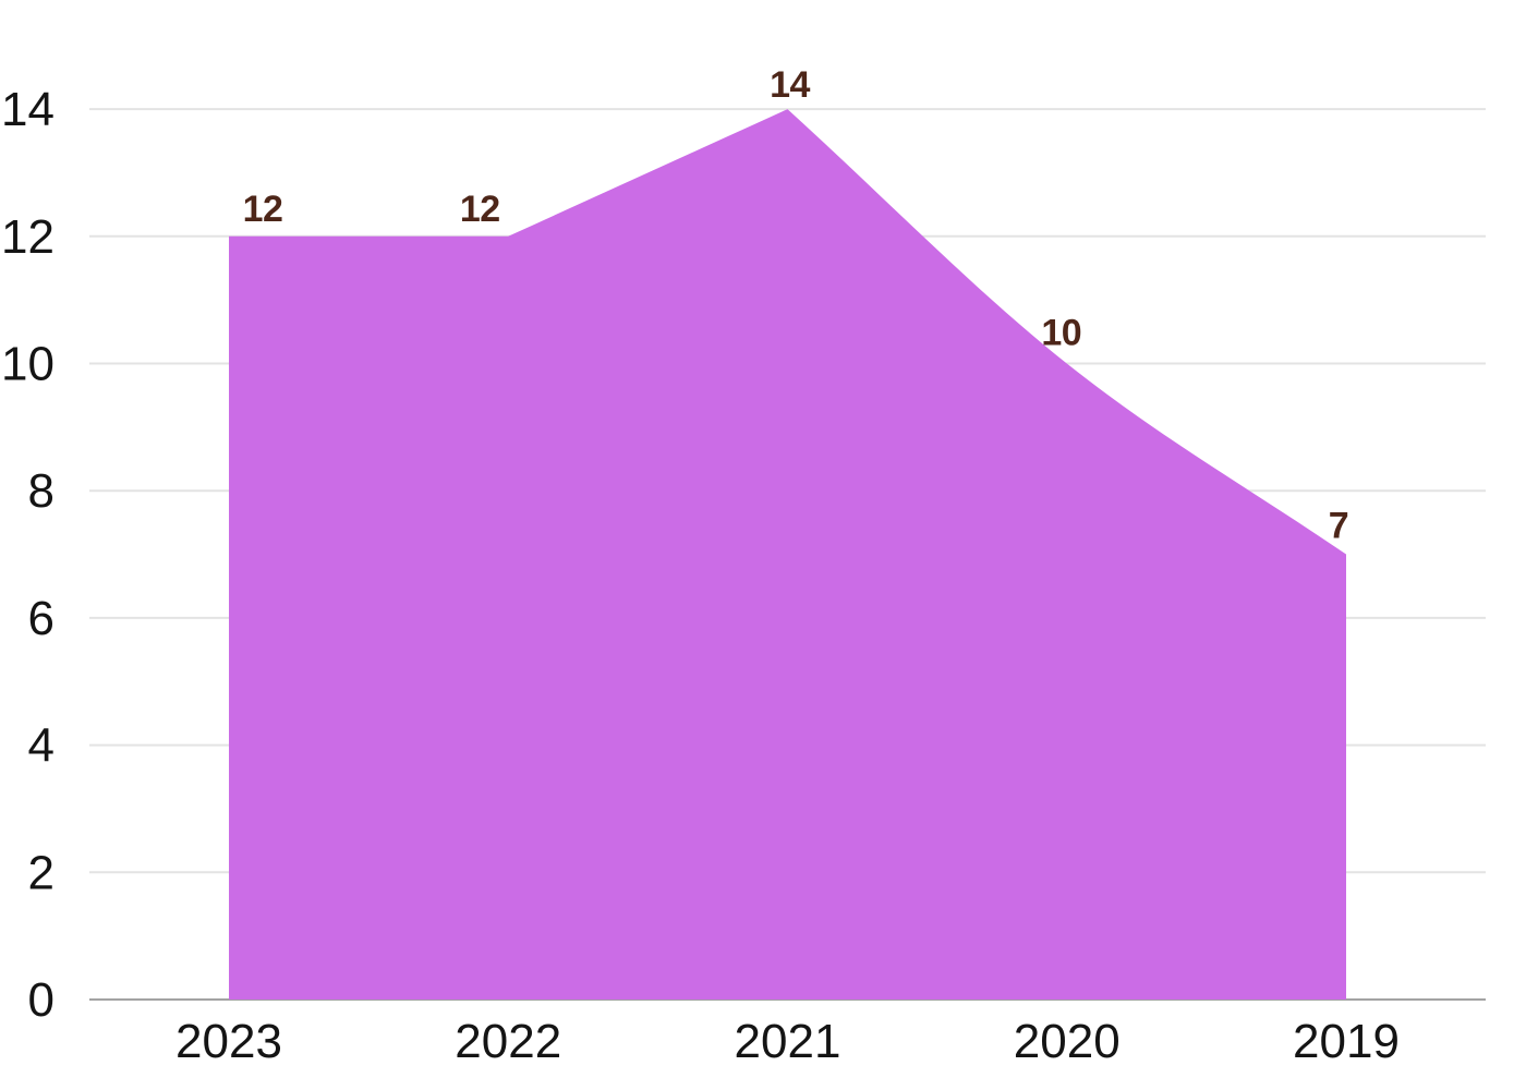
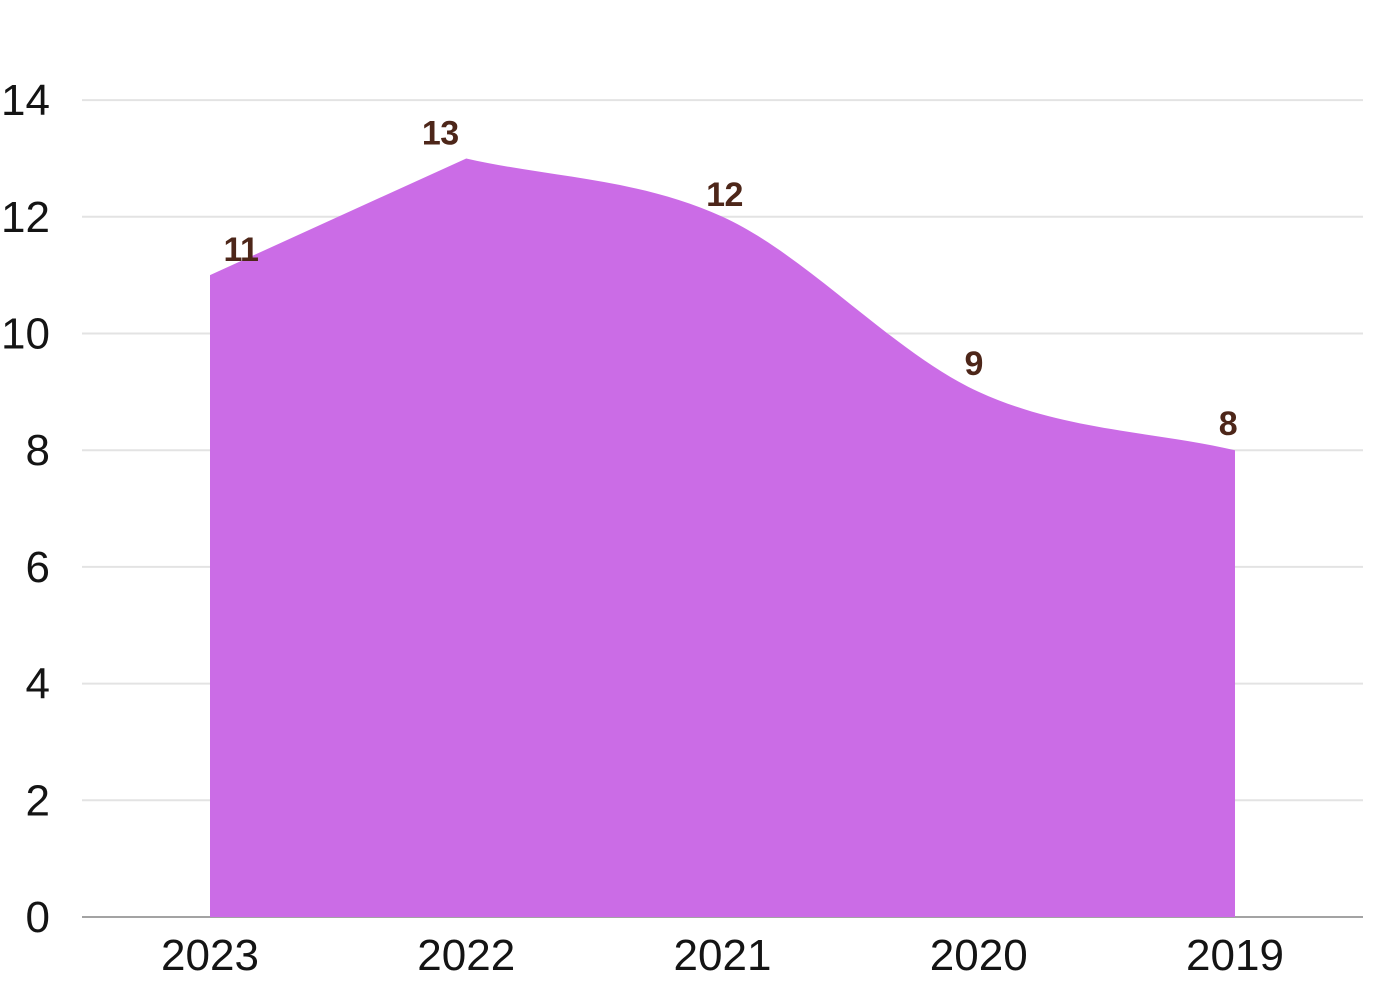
2023: 12 -> 11
2022: 12 -> 13
2021: 14 -> 12
2020: 10 -> 9
2019: 7 -> 8
